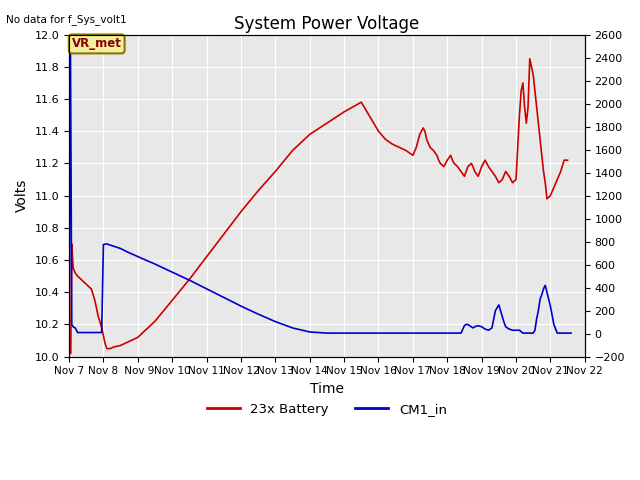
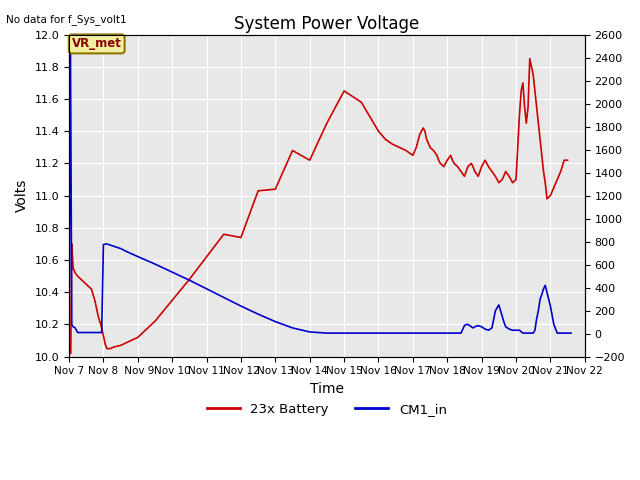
23x Battery/Nov 12: 10.90 -> 10.74
23x Battery/Nov 13: 11.15 -> 11.04
23x Battery/Nov 14: 11.38 -> 11.22
23x Battery/Nov 15: 11.52 -> 11.65
